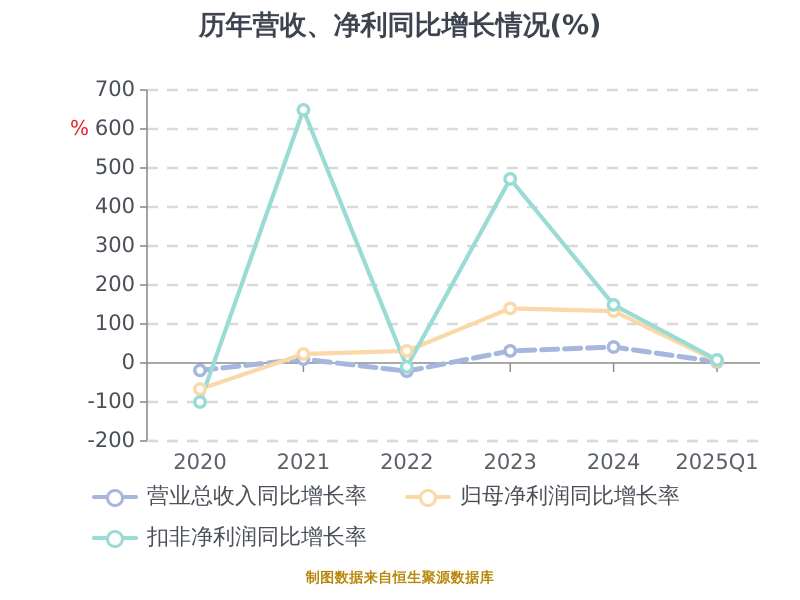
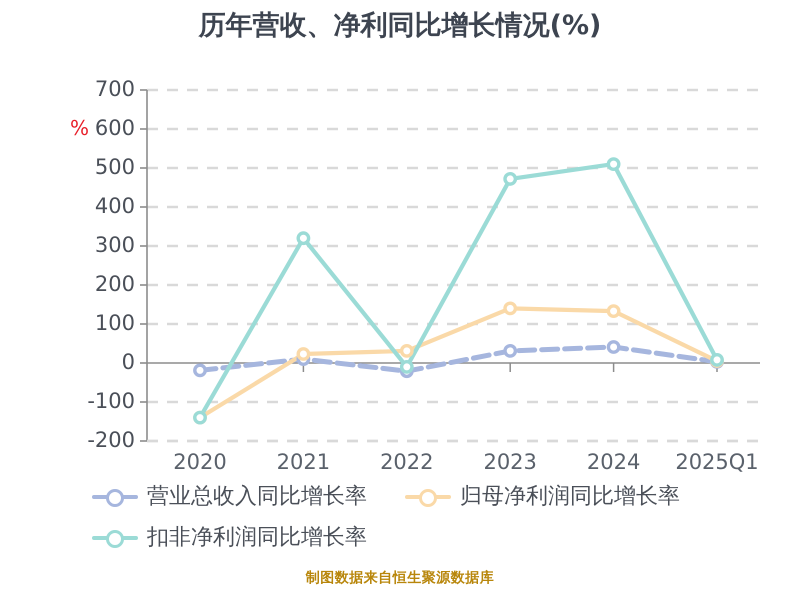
归母净利润同比增长率/2020: -70 -> -140
扣非净利润同比增长率/2020: -100 -> -140
扣非净利润同比增长率/2021: 650 -> 320
扣非净利润同比增长率/2024: 150 -> 510
